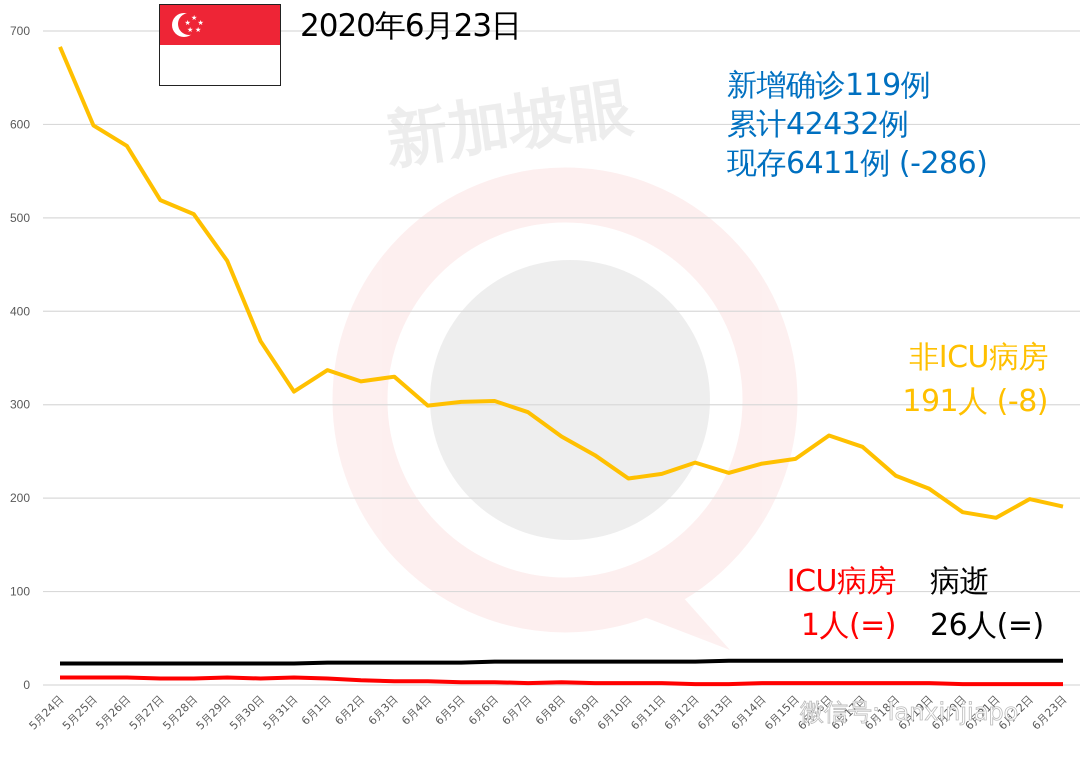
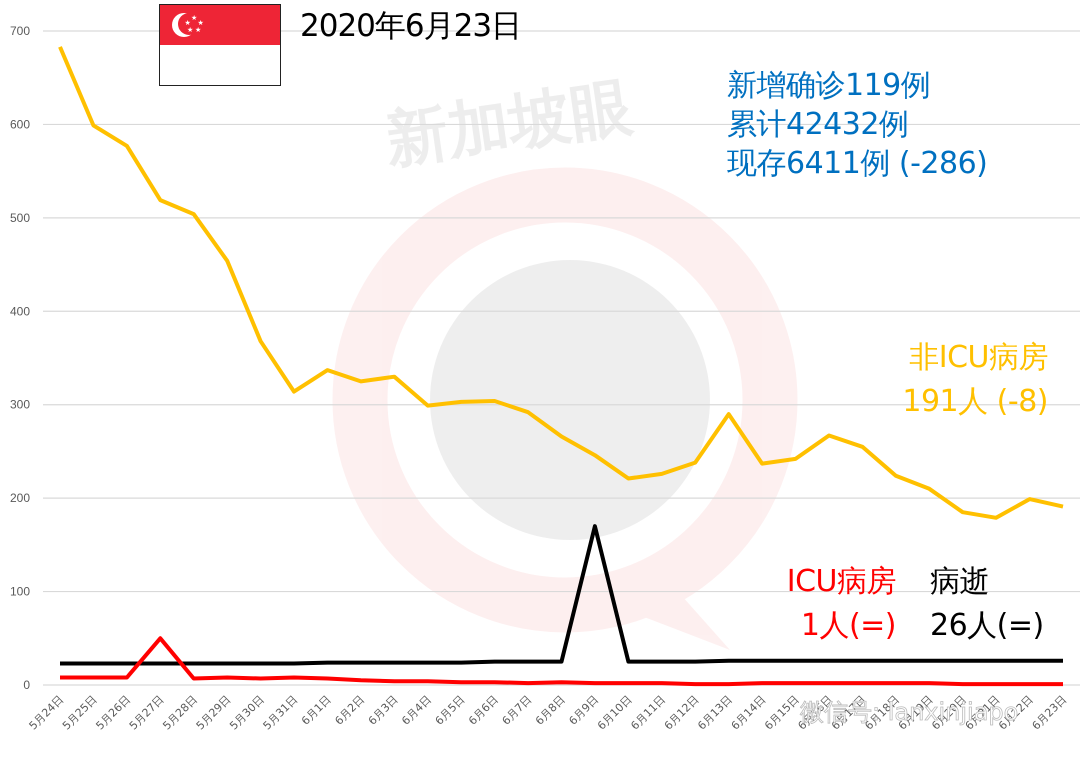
ICU病房/5月27日: 10 -> 50
病逝/6月9日: 20 -> 170
非ICU病房/6月13日: 230 -> 290
